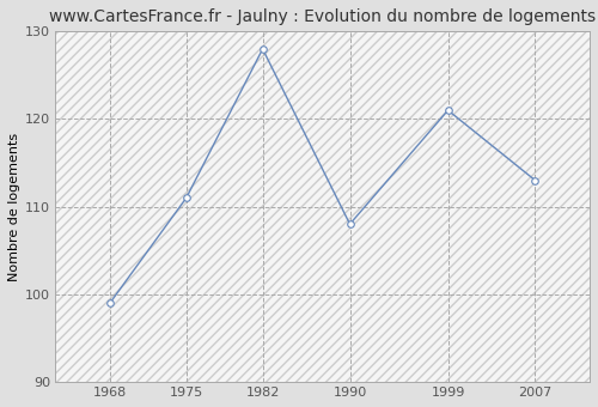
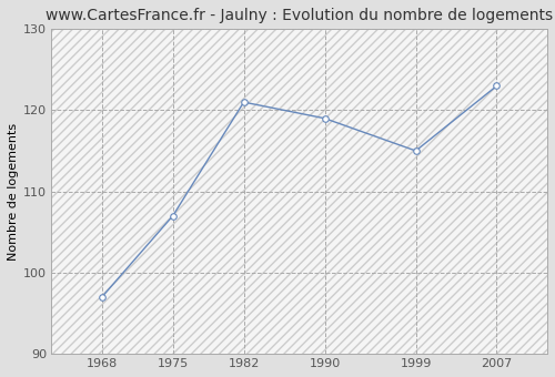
1968: 99 -> 97
1975: 111 -> 107
1982: 128 -> 121
1990: 108 -> 119
1999: 121 -> 115
2007: 113 -> 123
